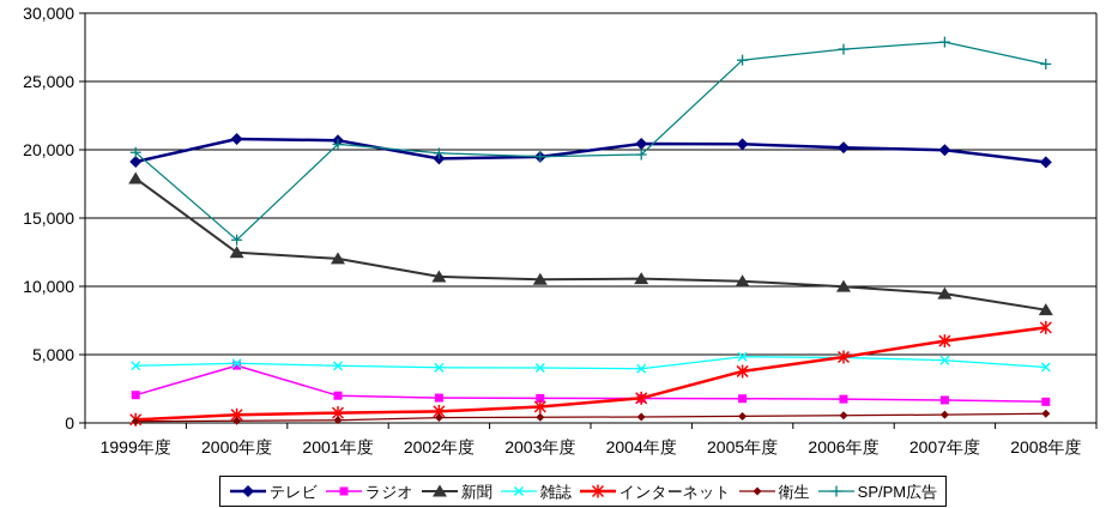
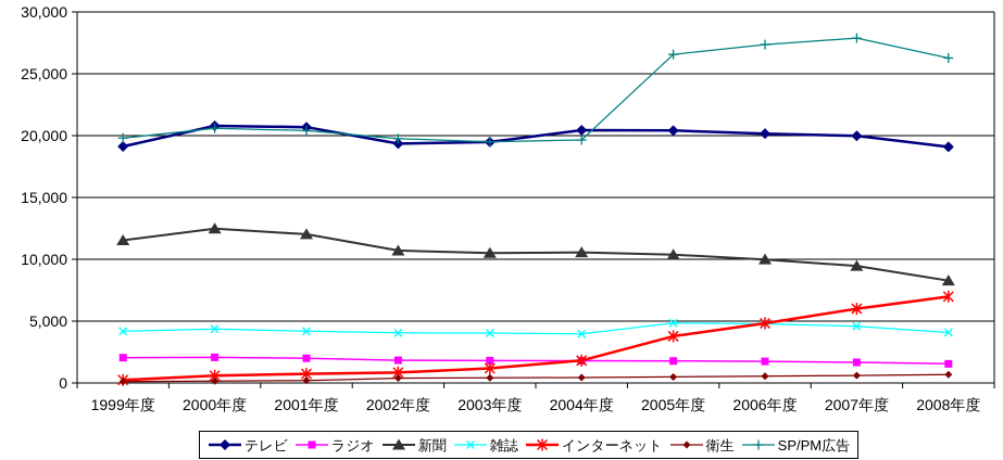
新聞/1999年度: 17900 -> 11500
ラジオ/2000年度: 4200 -> 2100
SP/PM広告/2000年度: 13400 -> 20600
